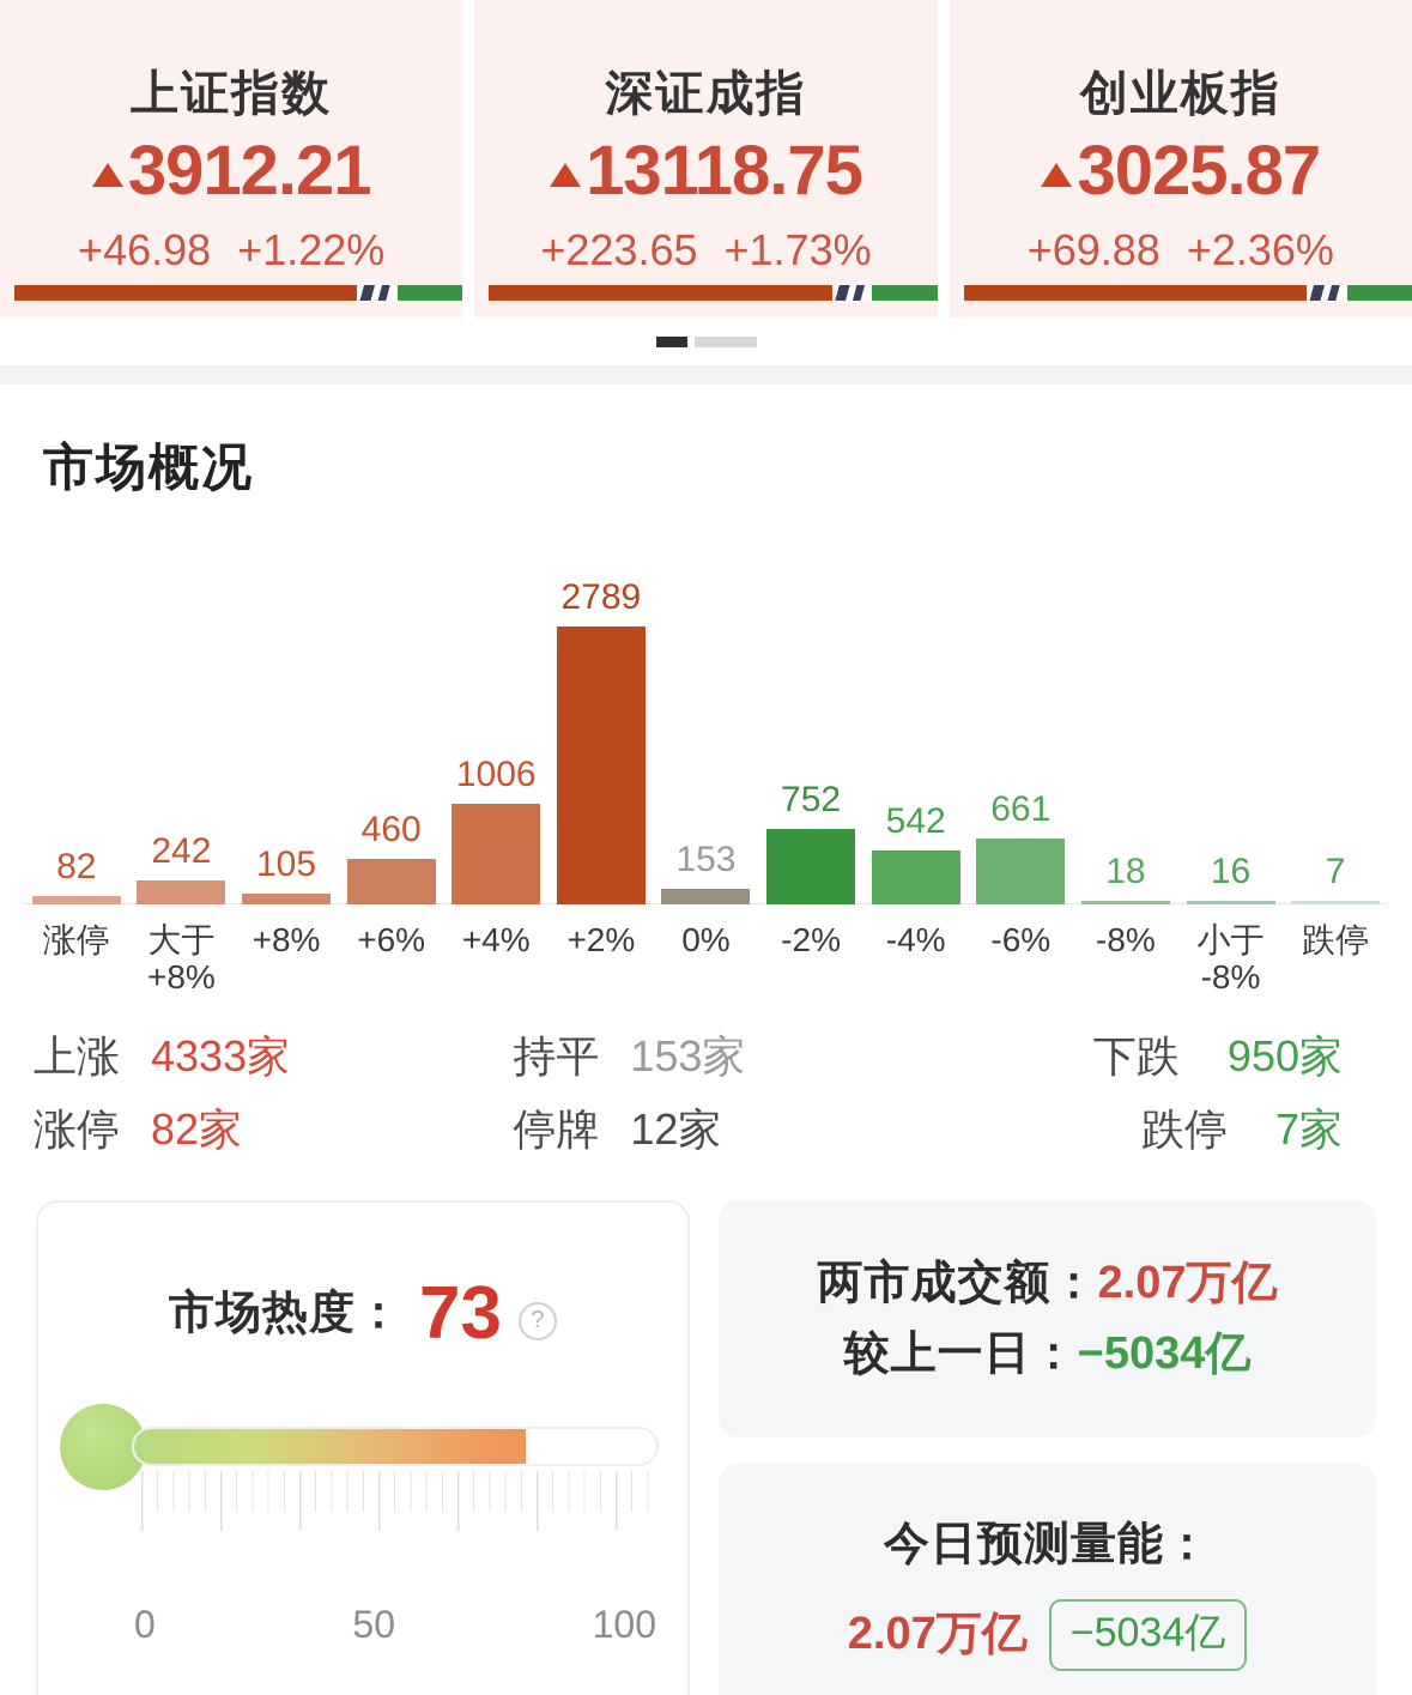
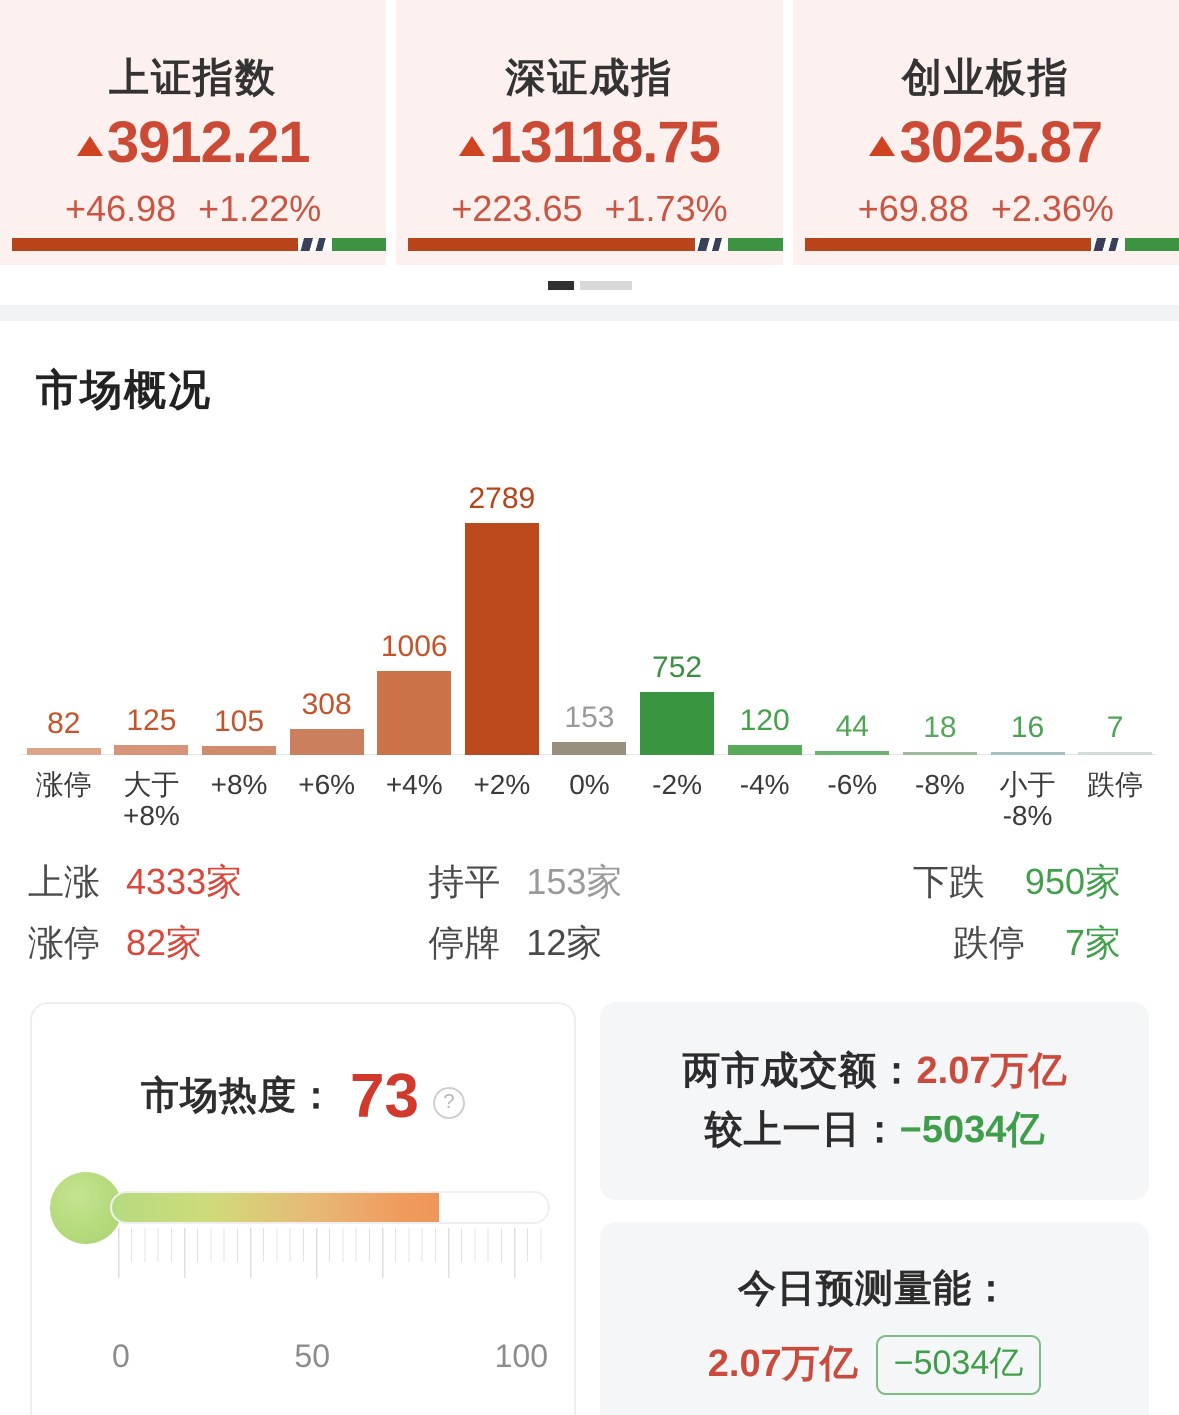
大于 +8%: 242 -> 125
+6%: 460 -> 308
-4%: 542 -> 120
-6%: 661 -> 44
